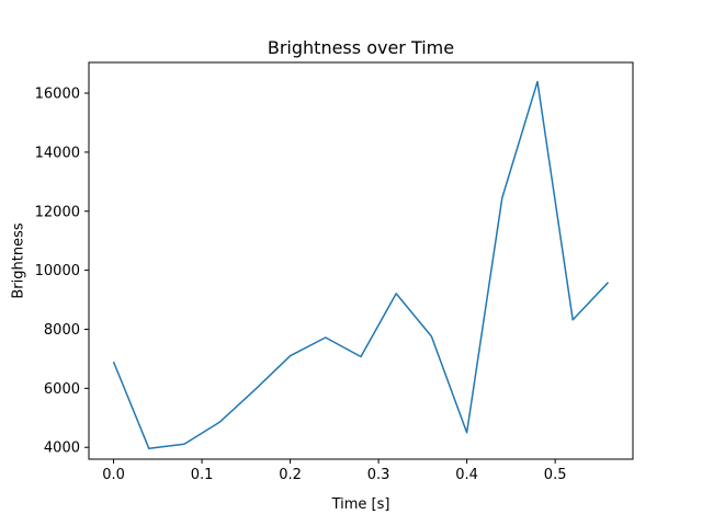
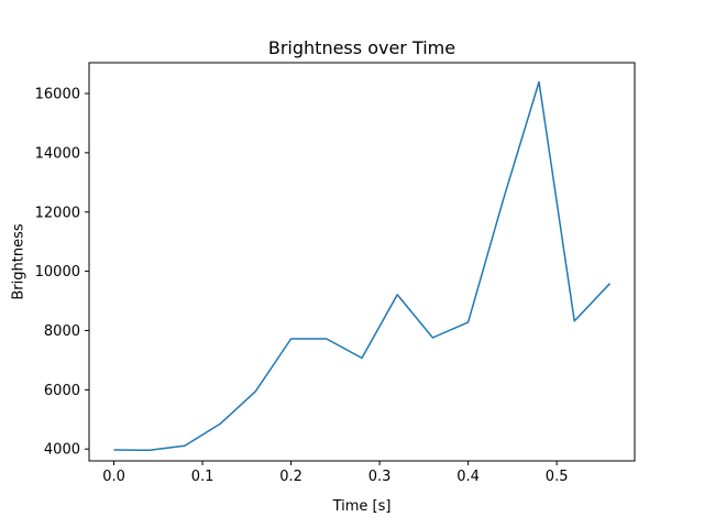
0.0: 6900 -> 4000
0.2: 7100 -> 7700
0.4: 4500 -> 8300
